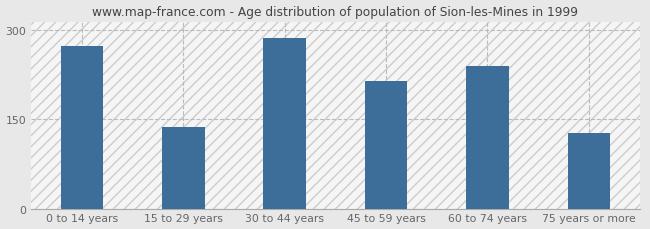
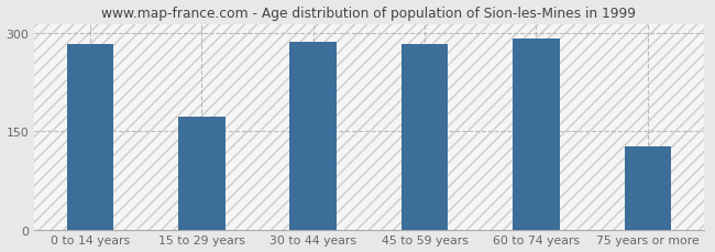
0 to 14 years: 274 -> 284
15 to 29 years: 138 -> 173
45 to 59 years: 214 -> 284
60 to 74 years: 240 -> 292
